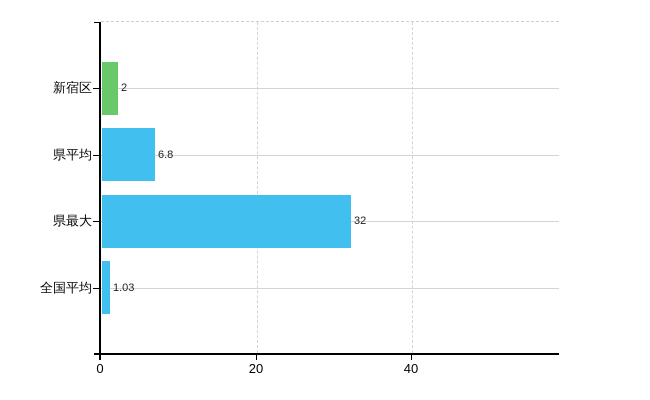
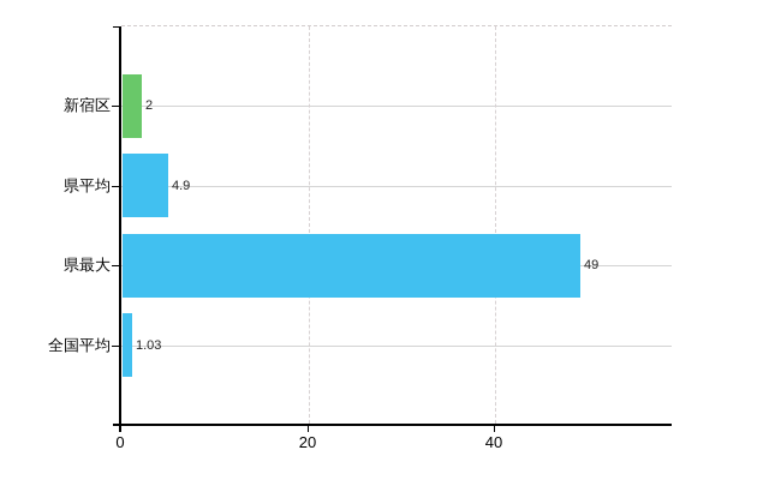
県平均: 6.8 -> 4.9
県最大: 32 -> 49
